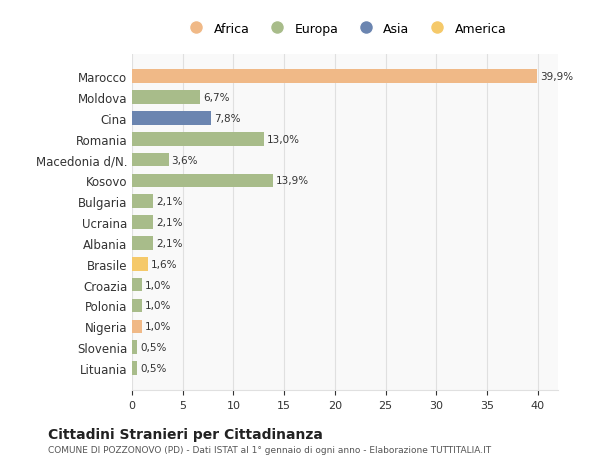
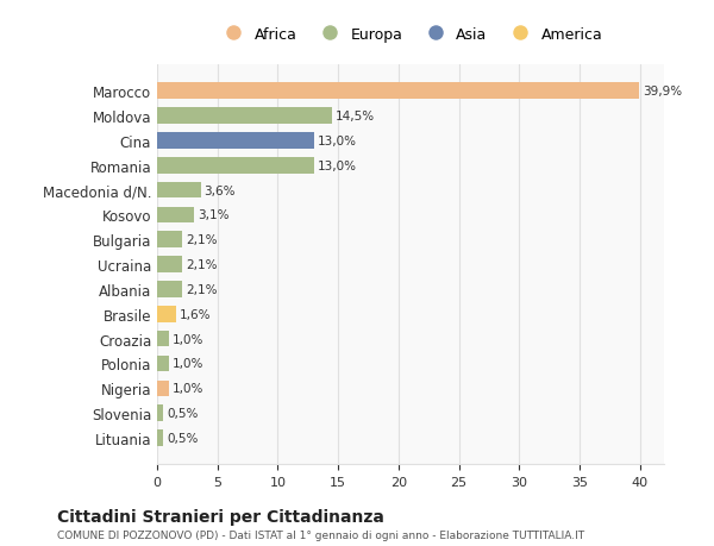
Moldova: 6,7% -> 14,5%
Cina: 7,8% -> 13,0%
Kosovo: 13,9% -> 3,1%
